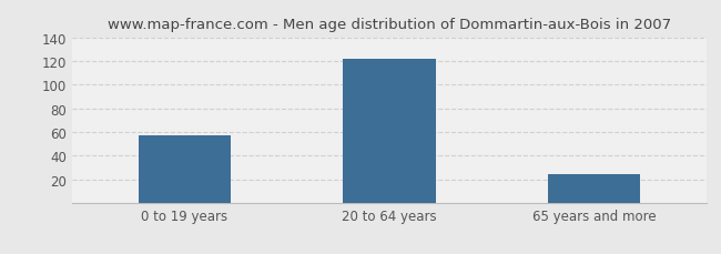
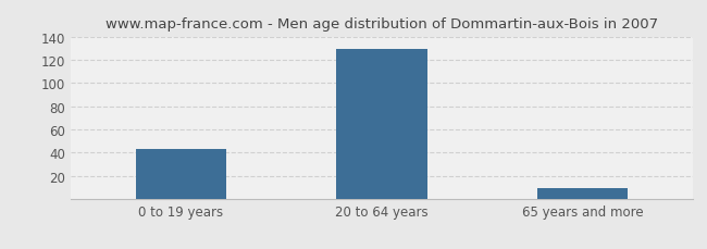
0 to 19 years: 57 -> 43
20 to 64 years: 122 -> 129
65 years and more: 24 -> 9
